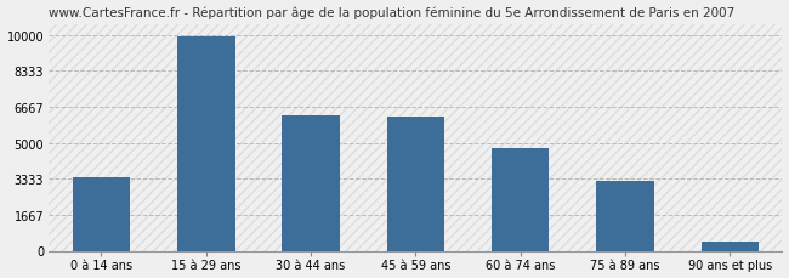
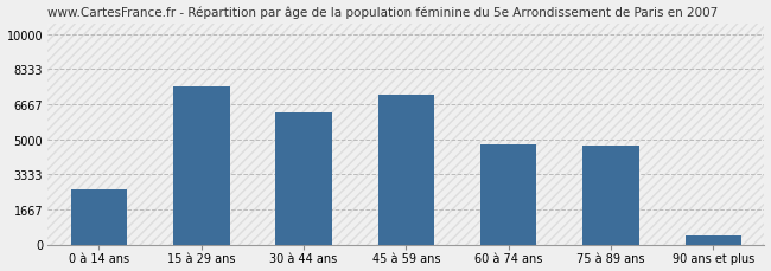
0 à 14 ans: 3400 -> 2600
15 à 29 ans: 9900 -> 7500
45 à 59 ans: 6200 -> 7100
75 à 89 ans: 3200 -> 4700
